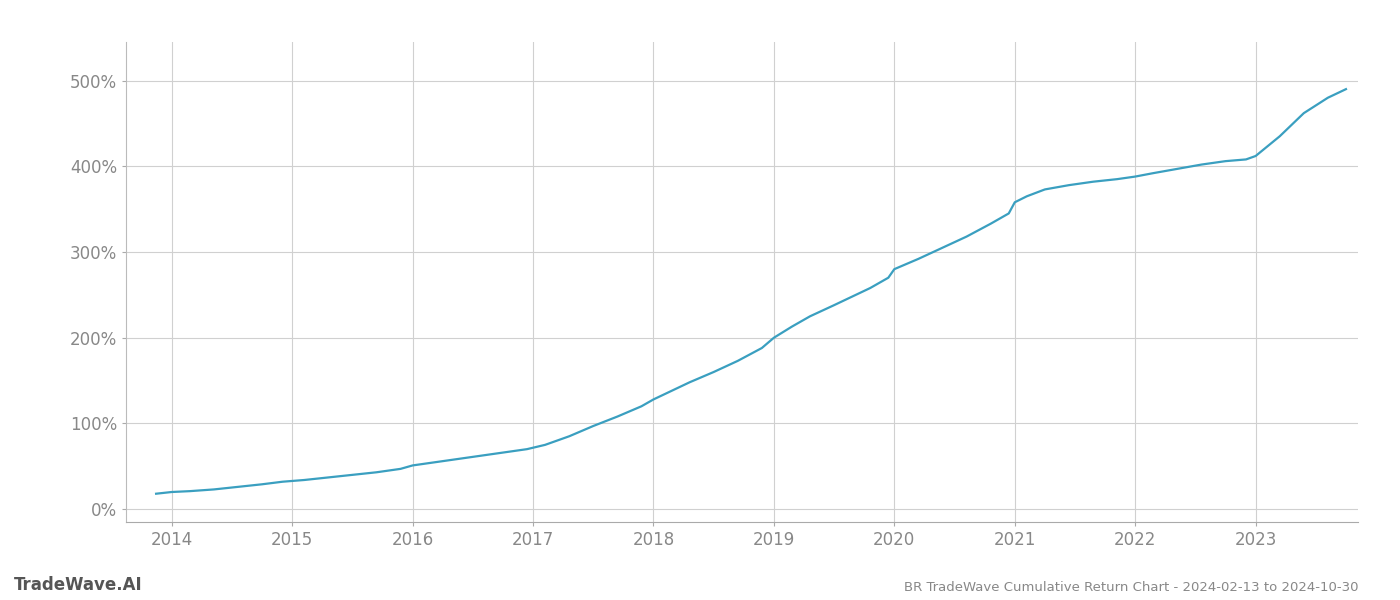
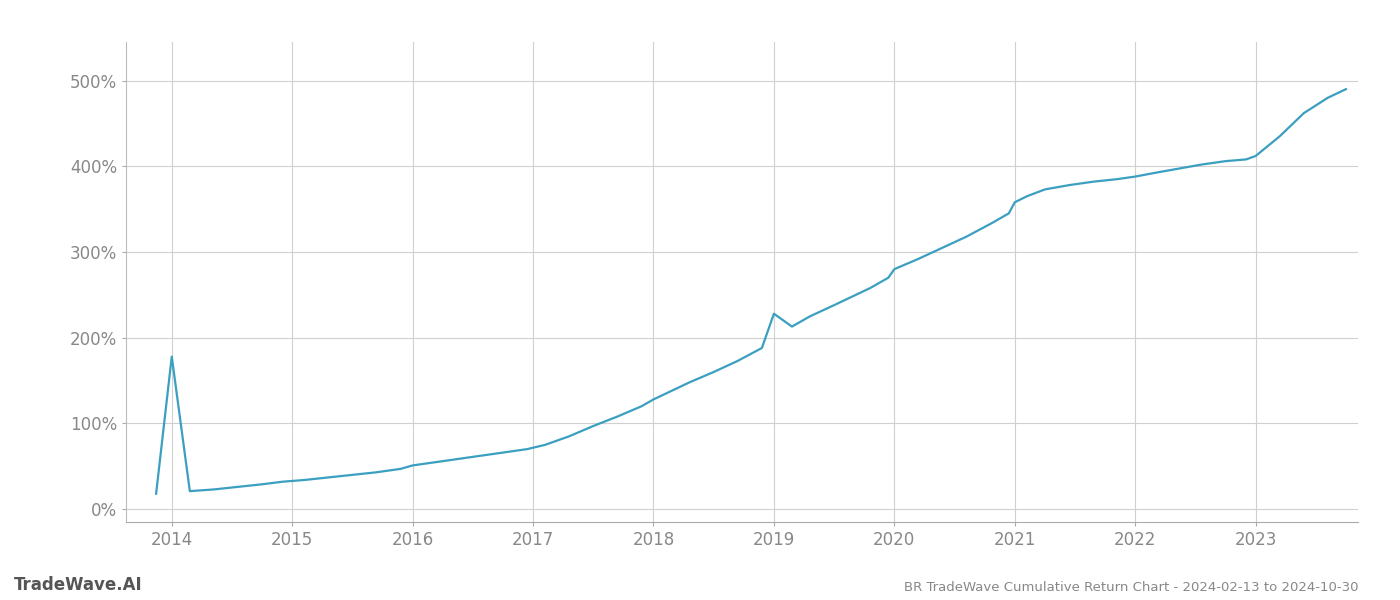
2014: 20% -> 178%
2019: 200% -> 228%
